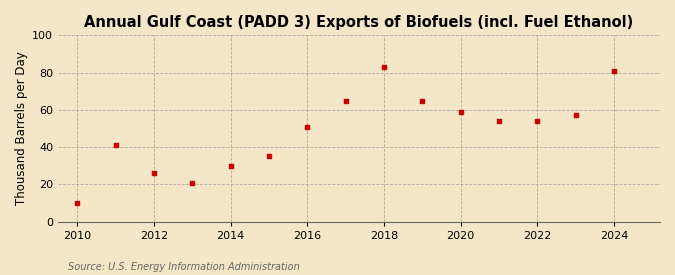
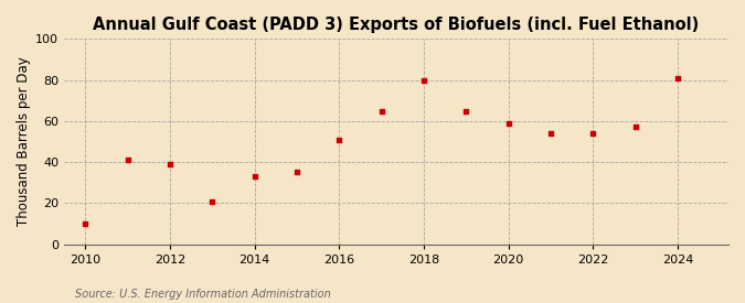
2012: 26 -> 39
2014: 30 -> 33
2018: 83 -> 80
